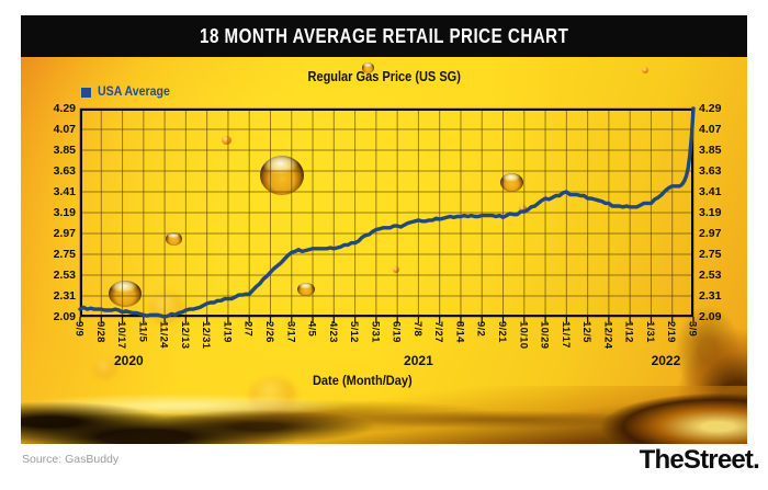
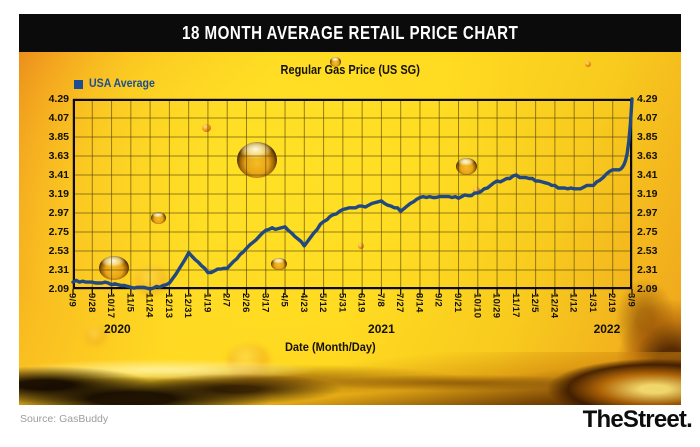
12/31: 2.2 -> 2.5
4/23: 2.8 -> 2.6
7/27: 3.1 -> 3.0
